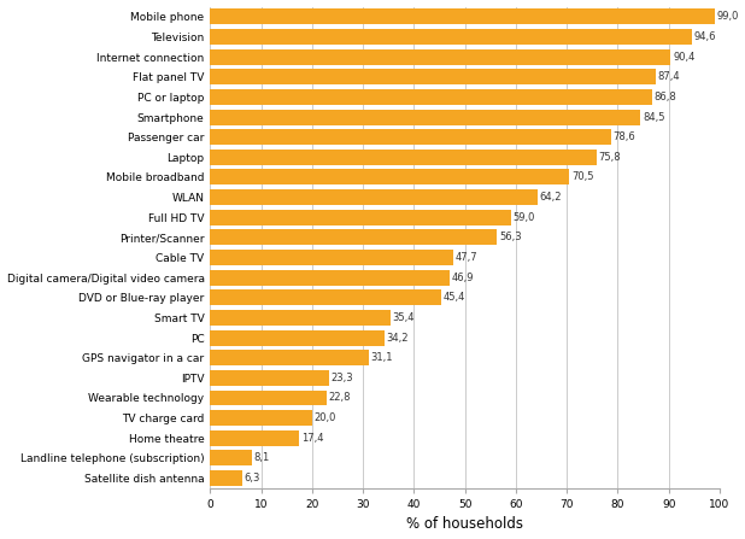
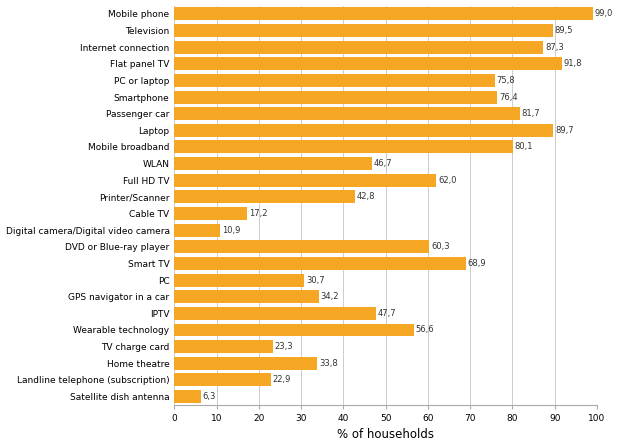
Television: 94,6 -> 89,5
Internet connection: 90,4 -> 87,3
Flat panel TV: 87,4 -> 91,8
PC or laptop: 86,8 -> 75,8
Smartphone: 84,5 -> 76,4
Passenger car: 78,6 -> 81,7
Laptop: 75,8 -> 89,7
Mobile broadband: 70,5 -> 80,1
WLAN: 64,2 -> 46,7
Full HD TV: 59,0 -> 62,0
Printer/Scanner: 56,3 -> 42,8
Cable TV: 47,7 -> 17,2
Digital camera/Digital video camera: 46,9 -> 10,9
DVD or Blue-ray player: 45,4 -> 60,3
Smart TV: 35,4 -> 68,9
PC: 34,2 -> 30,7
GPS navigator in a car: 31,1 -> 34,2
IPTV: 23,3 -> 47,7
Wearable technology: 22,8 -> 56,6
TV charge card: 20,0 -> 23,3
Home theatre: 17,4 -> 33,8
Landline telephone (subscription): 8,1 -> 22,9
